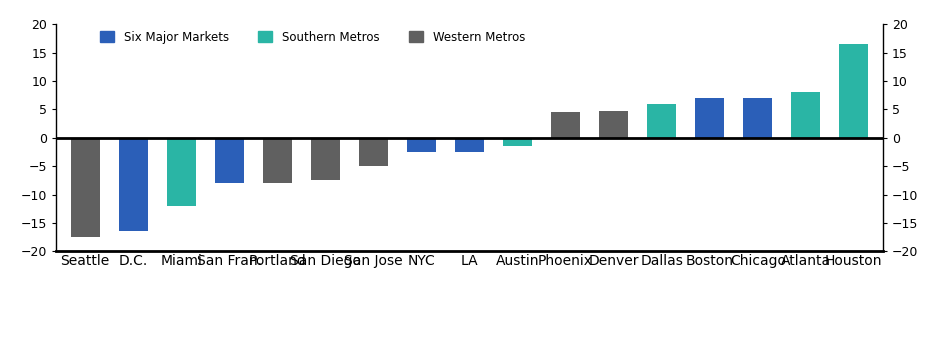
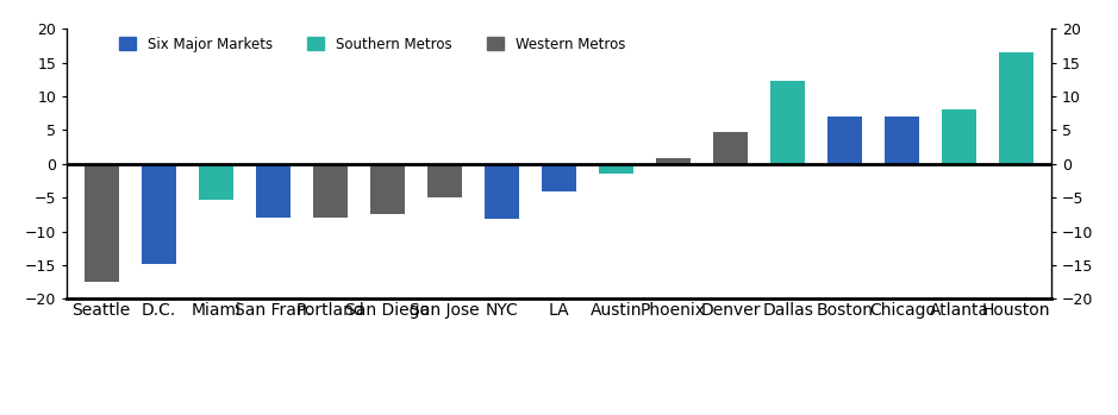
D.C.: -16.5 -> -14.8
Miami: -12.0 -> -5.4
NYC: -2.5 -> -8.2
LA: -2.5 -> -4.0
Phoenix: 4.5 -> 0.8
Dallas: 6.0 -> 12.4
